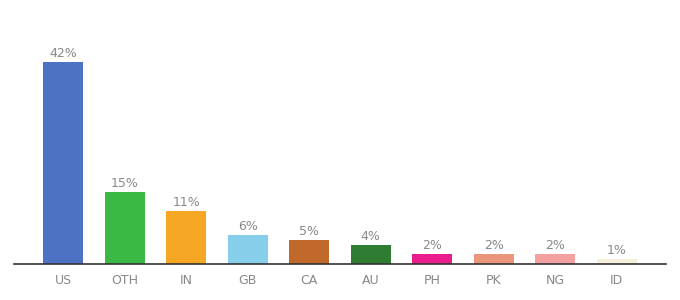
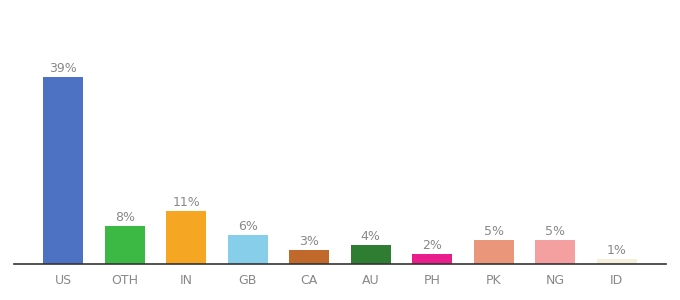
US: 42% -> 39%
OTH: 15% -> 8%
CA: 5% -> 3%
PK: 2% -> 5%
NG: 2% -> 5%
